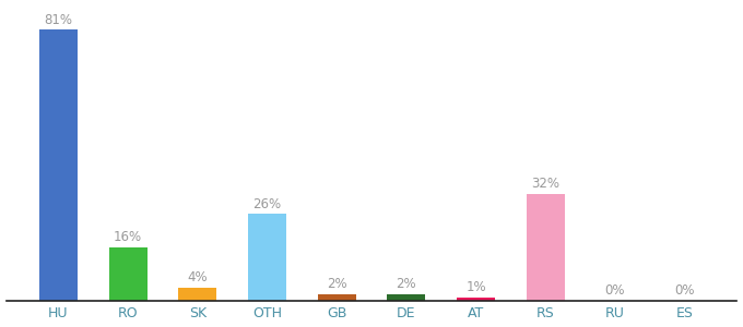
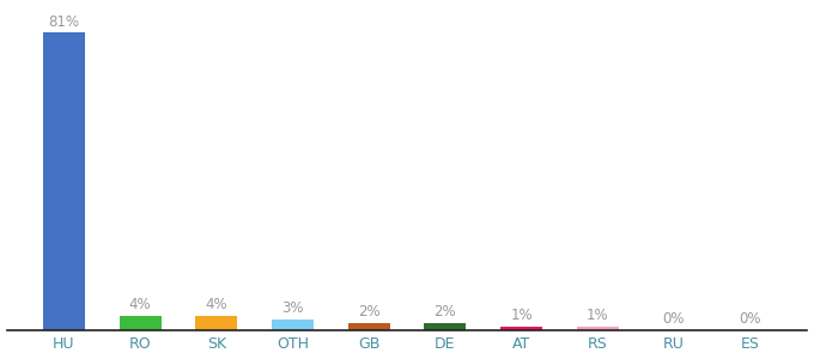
RO: 16% -> 4%
OTH: 26% -> 3%
RS: 32% -> 1%
